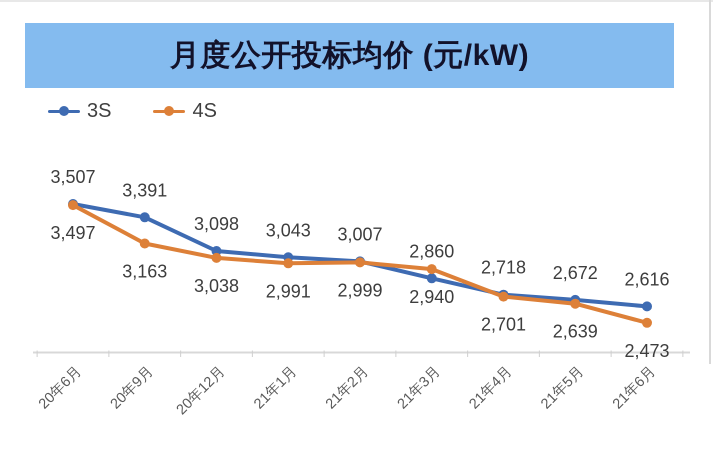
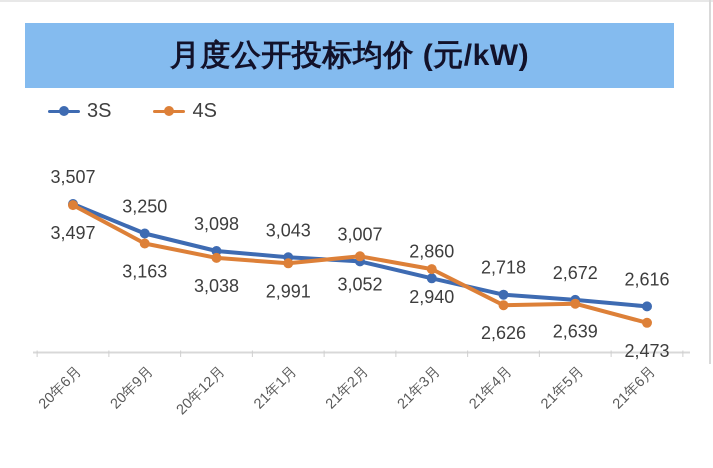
3S/20年9月: 3,391 -> 3,250
4S/21年2月: 2,999 -> 3,052
4S/21年4月: 2,701 -> 2,626
